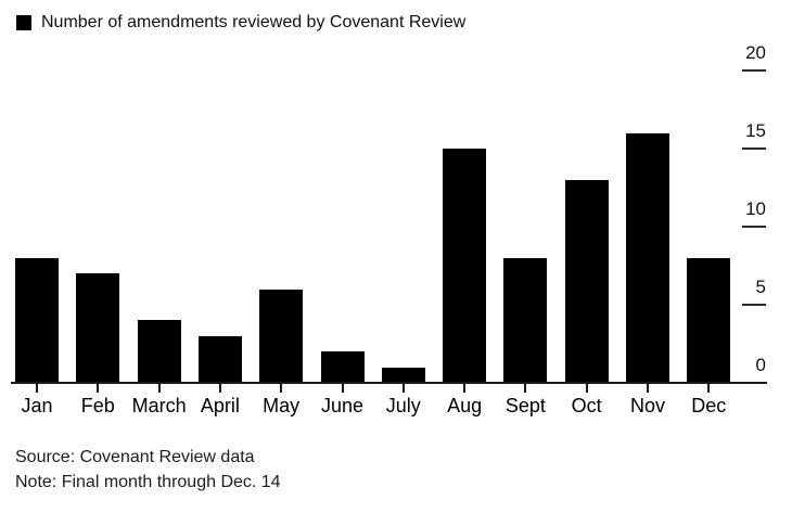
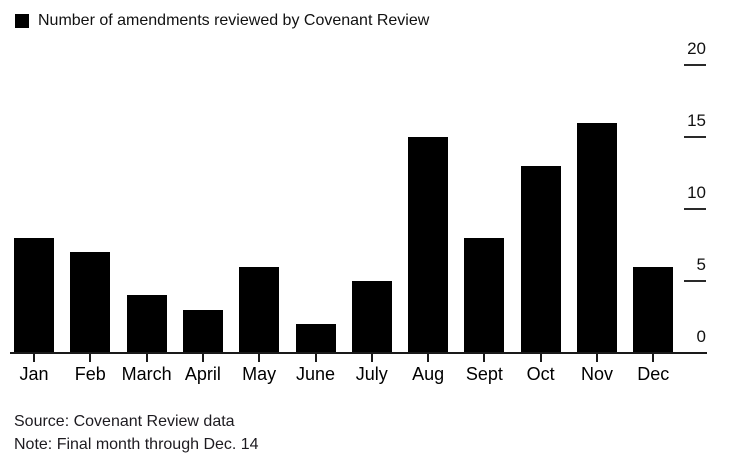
July: 1 -> 5
Dec: 8 -> 6
